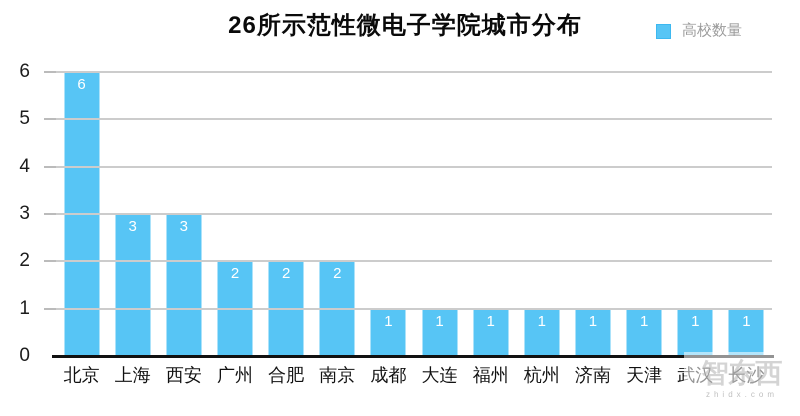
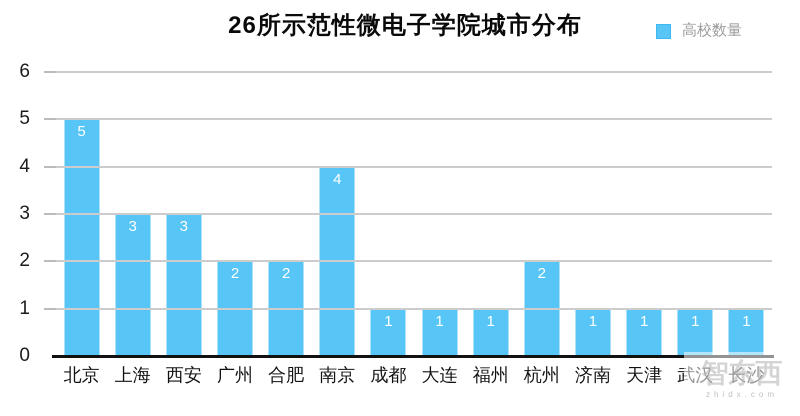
北京: 6 -> 5
南京: 2 -> 4
杭州: 1 -> 2
